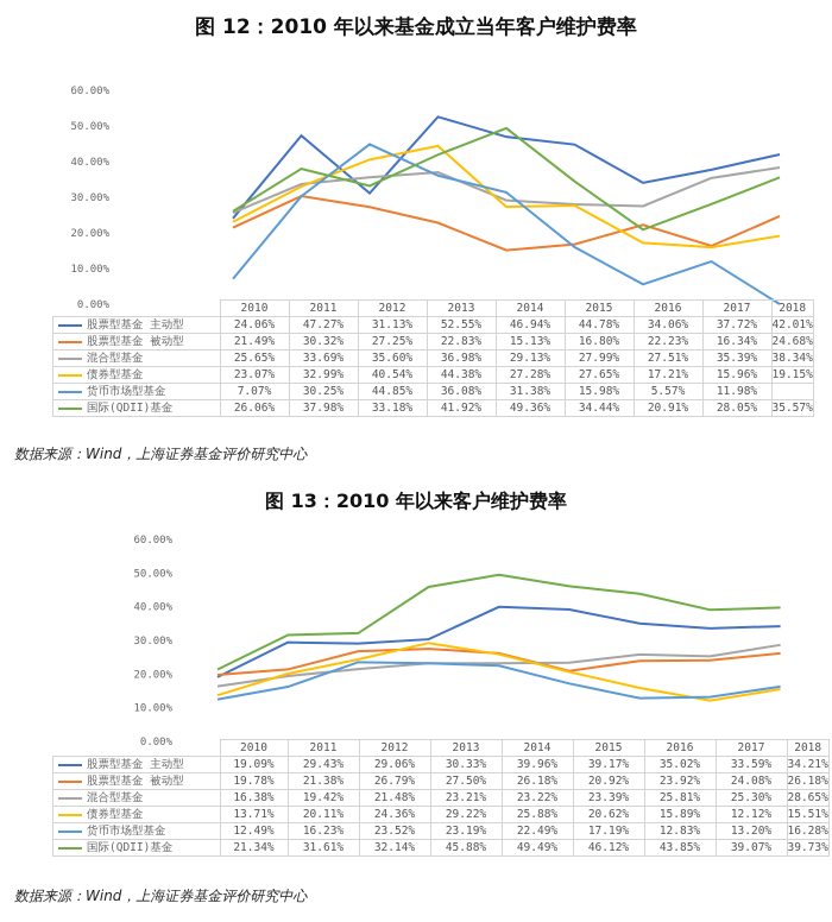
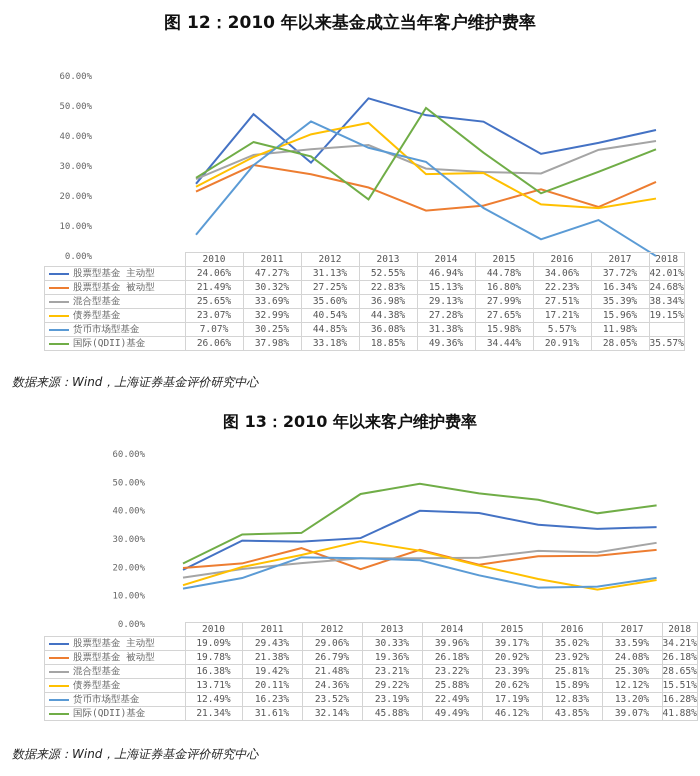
图 12：2010 年以来基金成立当年客户维护费率/国际(QDII)基金/2013: 41.92% -> 18.85%
图 13：2010 年以来客户维护费率/股票型基金 被动型/2013: 27.50% -> 19.36%
图 13：2010 年以来客户维护费率/国际(QDII)基金/2018: 39.73% -> 41.88%
